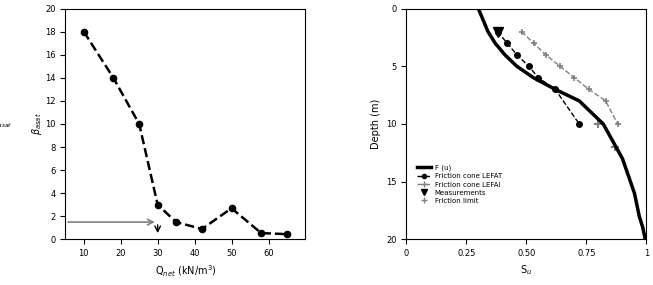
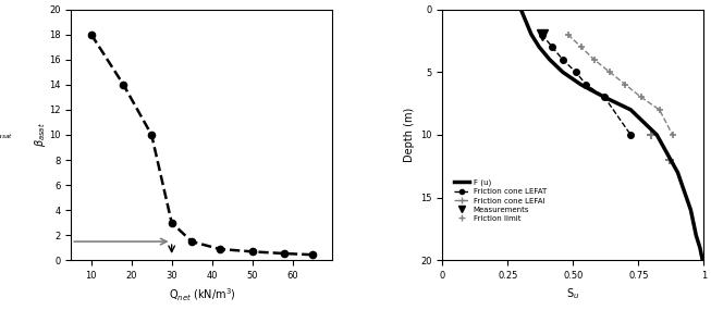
50: 2.7 -> 0.7
